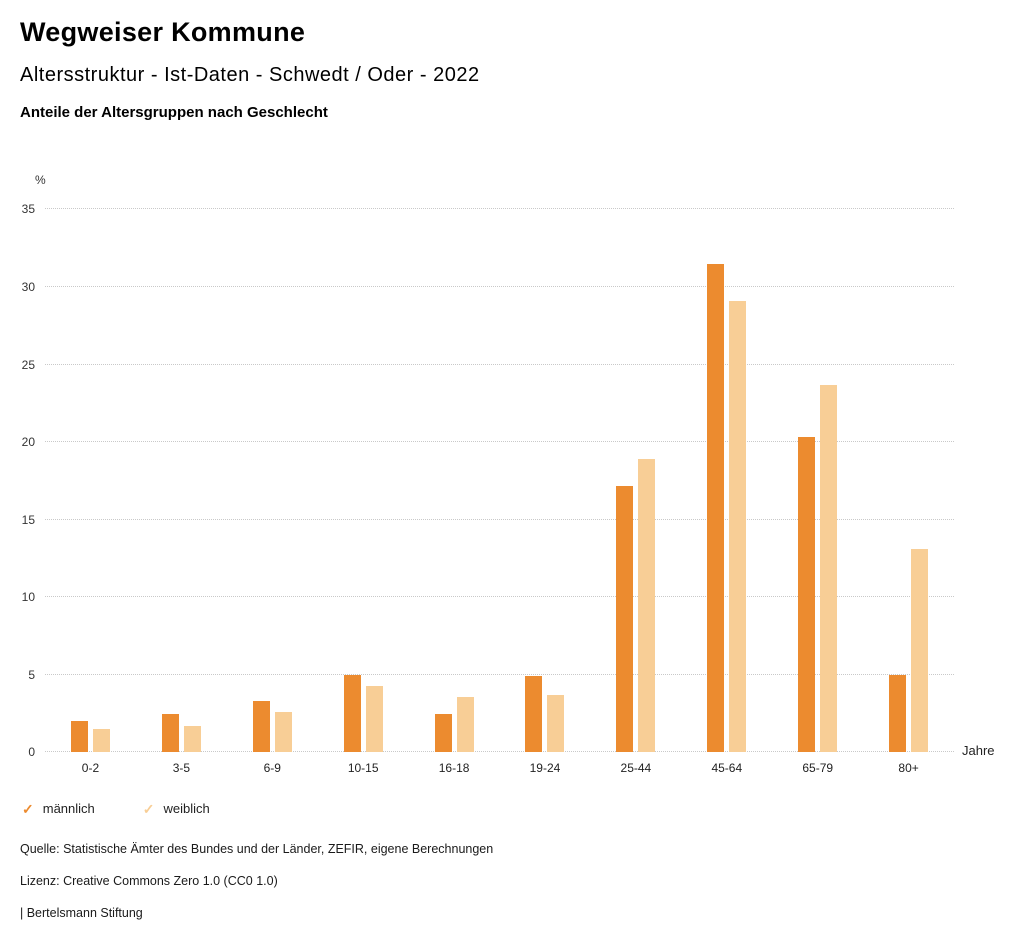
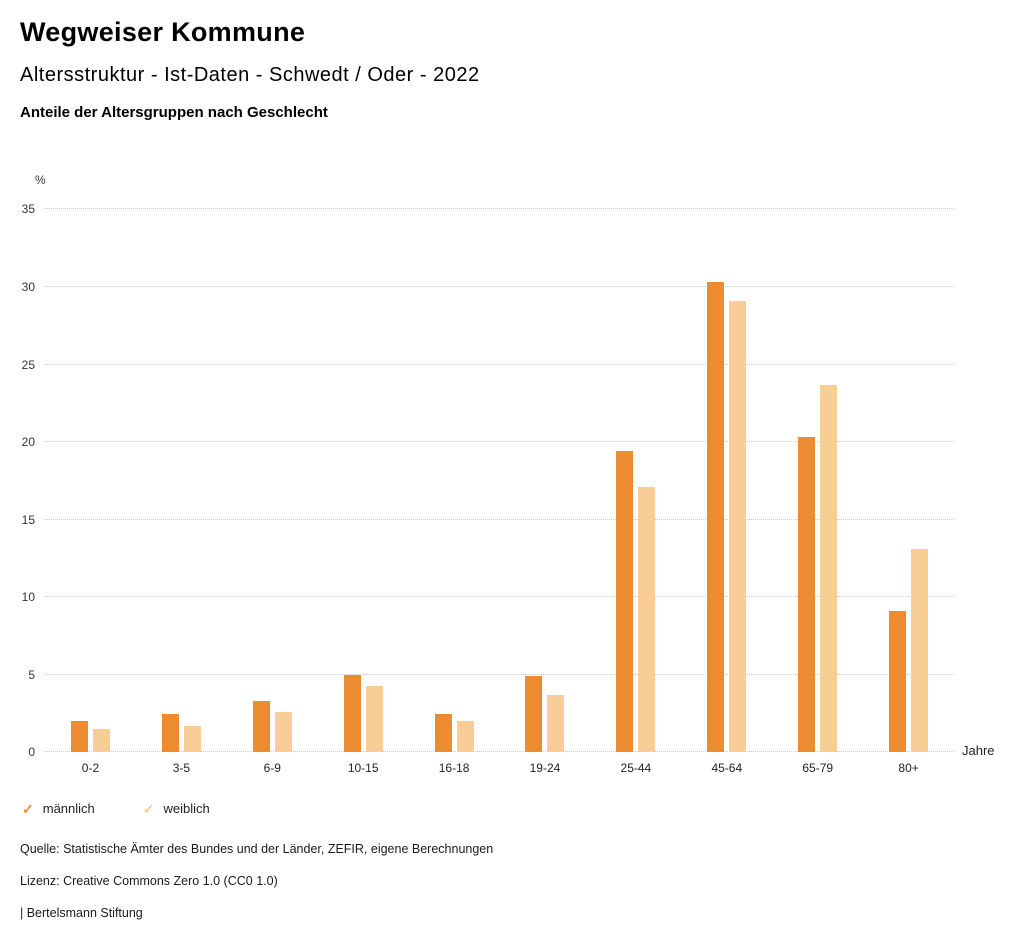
weiblich/16-18: 3.6 -> 2.0
männlich/25-44: 17.2 -> 19.4
weiblich/25-44: 18.9 -> 17.1
männlich/45-64: 31.5 -> 30.3
männlich/80+: 5.0 -> 9.1
